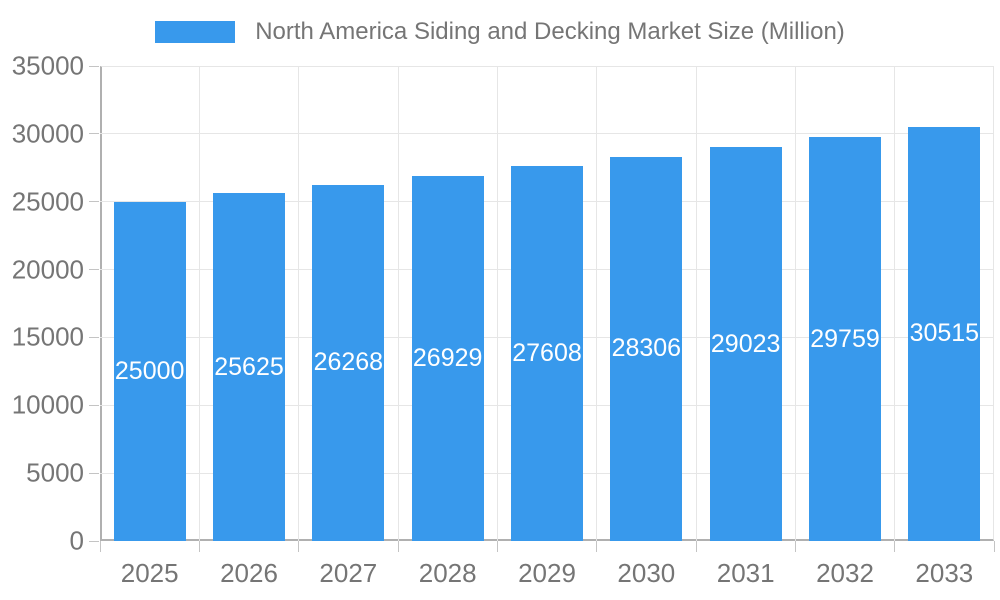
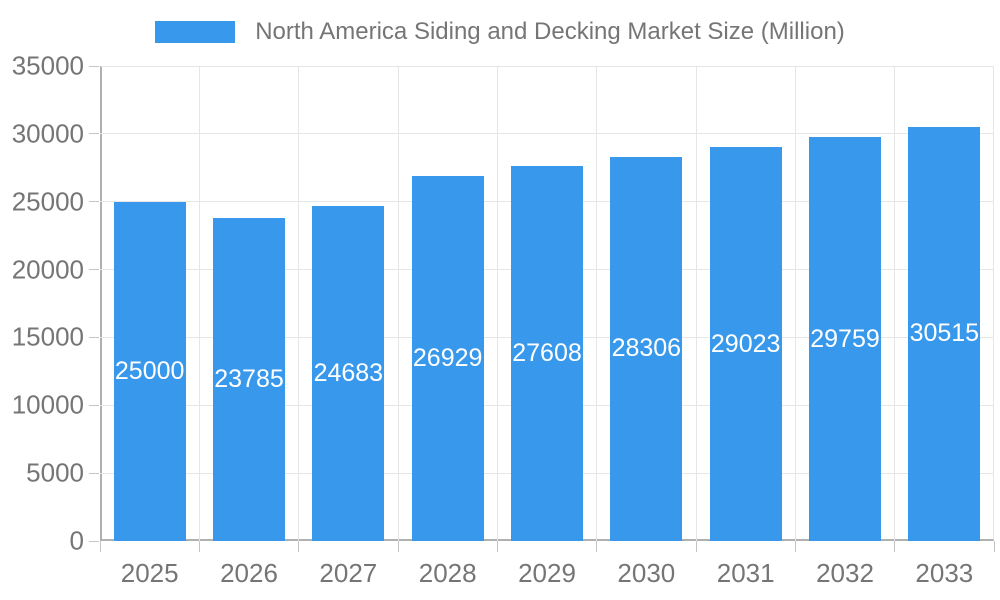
2026: 25625 -> 23785
2027: 26268 -> 24683
